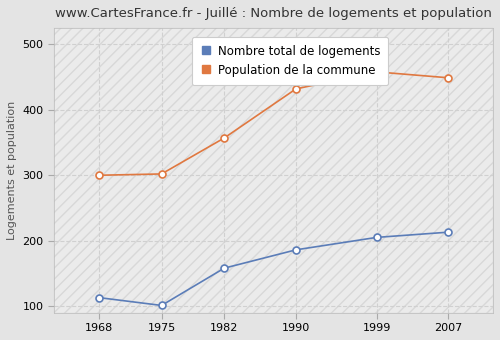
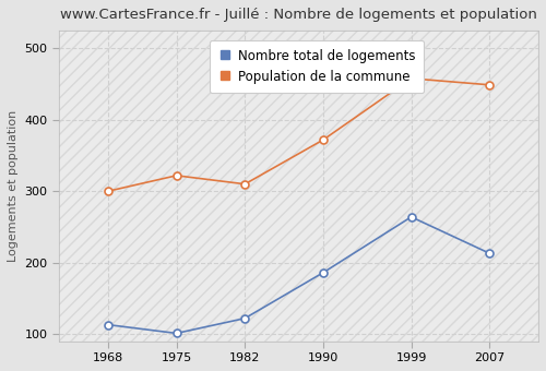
Population de la commune/1975: 302 -> 322
Nombre total de logements/1982: 158 -> 122
Population de la commune/1982: 357 -> 310
Population de la commune/1990: 432 -> 372
Nombre total de logements/1999: 205 -> 264
